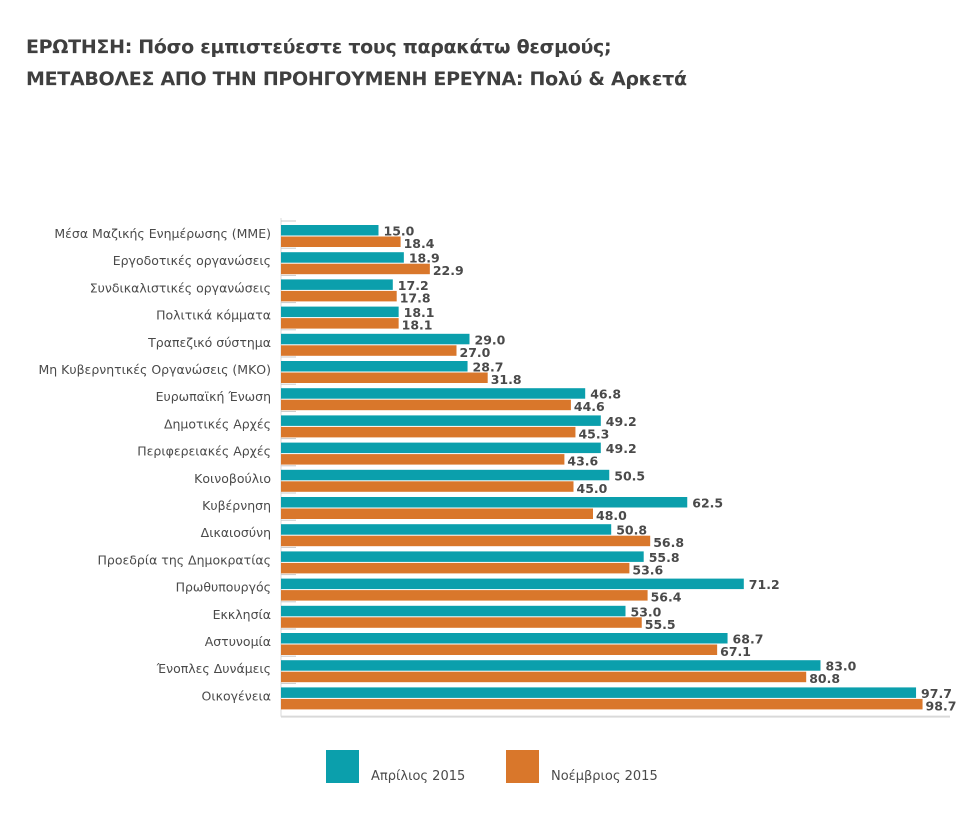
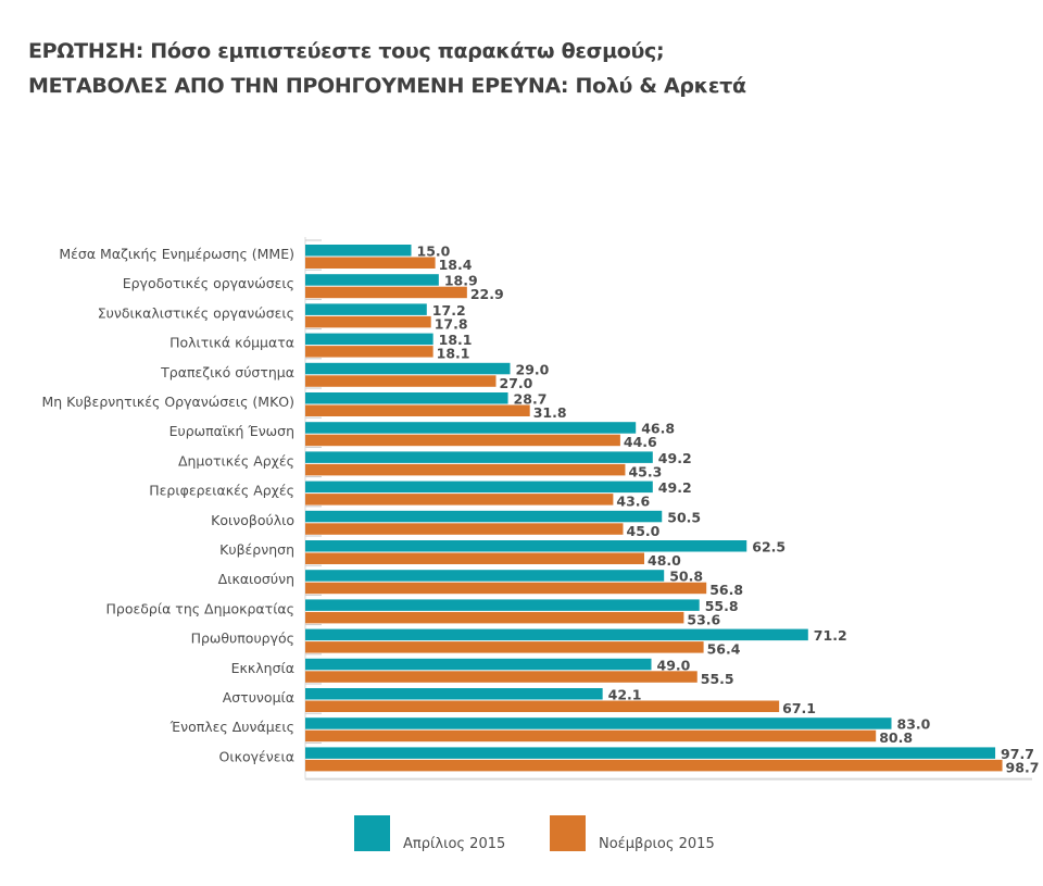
Απρίλιος 2015/Εκκλησία: 53.0 -> 49.0
Απρίλιος 2015/Αστυνομία: 68.7 -> 42.1
